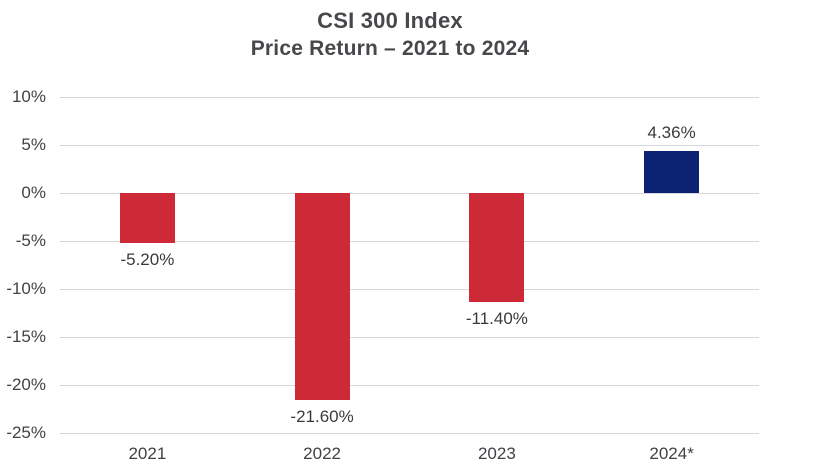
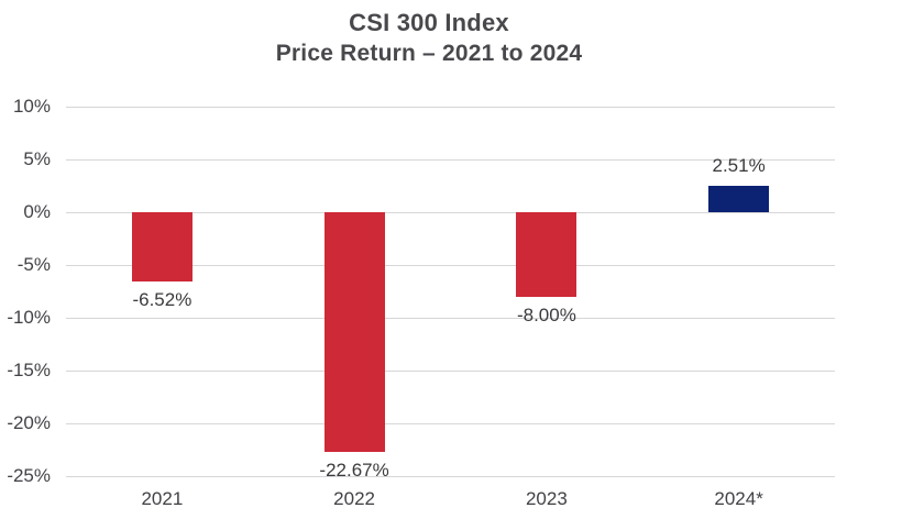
2021: -5.20% -> -6.52%
2022: -21.60% -> -22.67%
2023: -11.40% -> -8.00%
2024*: 4.36% -> 2.51%
